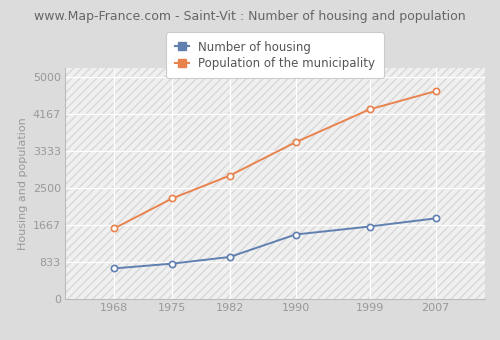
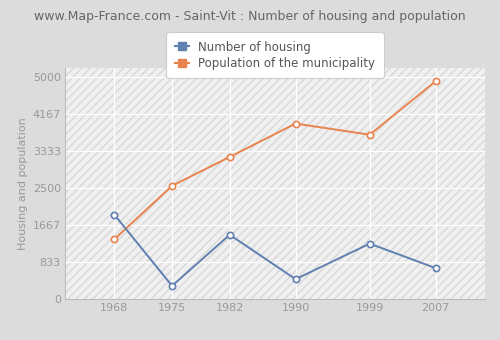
Number of housing/1968: 690 -> 1900
Population of the municipality/1968: 1600 -> 1350
Number of housing/1975: 800 -> 300
Population of the municipality/1975: 2260 -> 2550
Number of housing/1982: 950 -> 1450
Population of the municipality/1982: 2780 -> 3200
Number of housing/1990: 1460 -> 450
Population of the municipality/1990: 3530 -> 3950
Number of housing/1999: 1640 -> 1250
Population of the municipality/1999: 4270 -> 3700
Number of housing/2007: 1820 -> 700
Population of the municipality/2007: 4680 -> 4900
